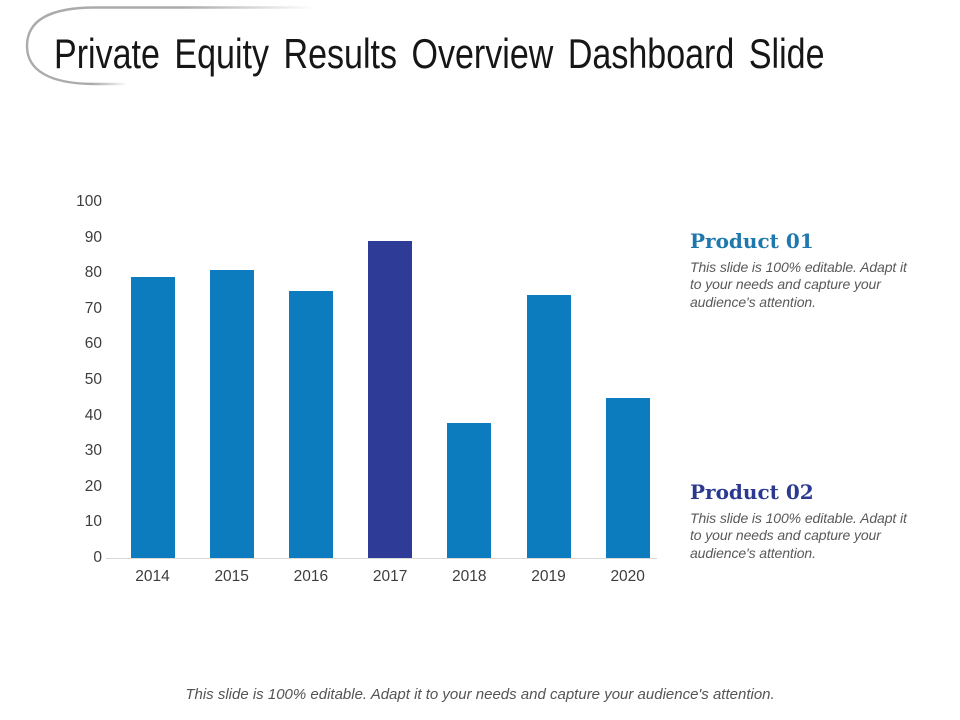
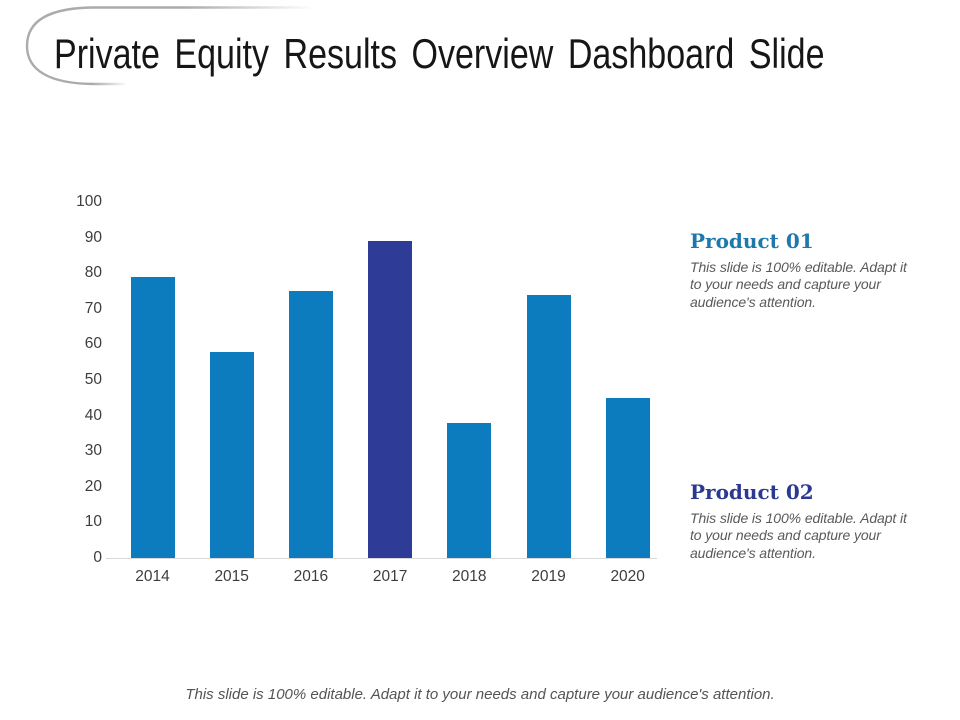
2015: 81 -> 58
